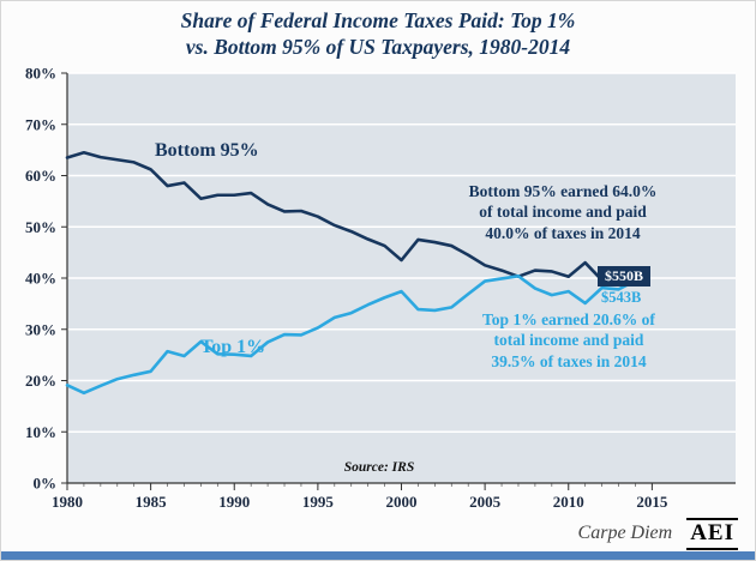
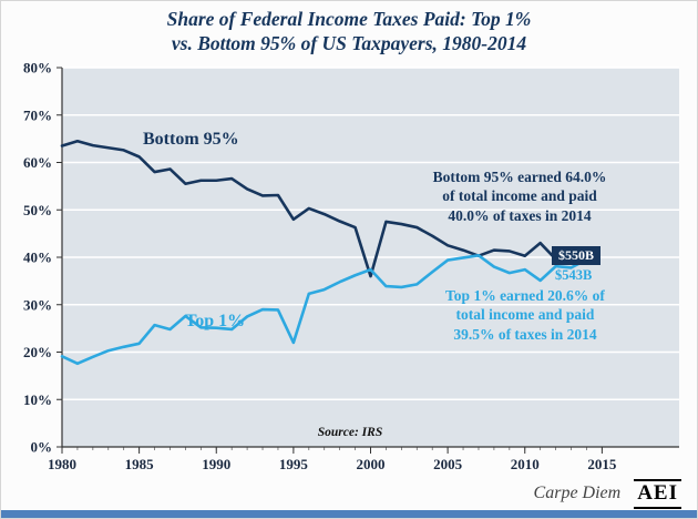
Bottom 95%/1995: 52% -> 48%
Top 1%/1995: 30% -> 22%
Bottom 95%/2000: 44% -> 36%
